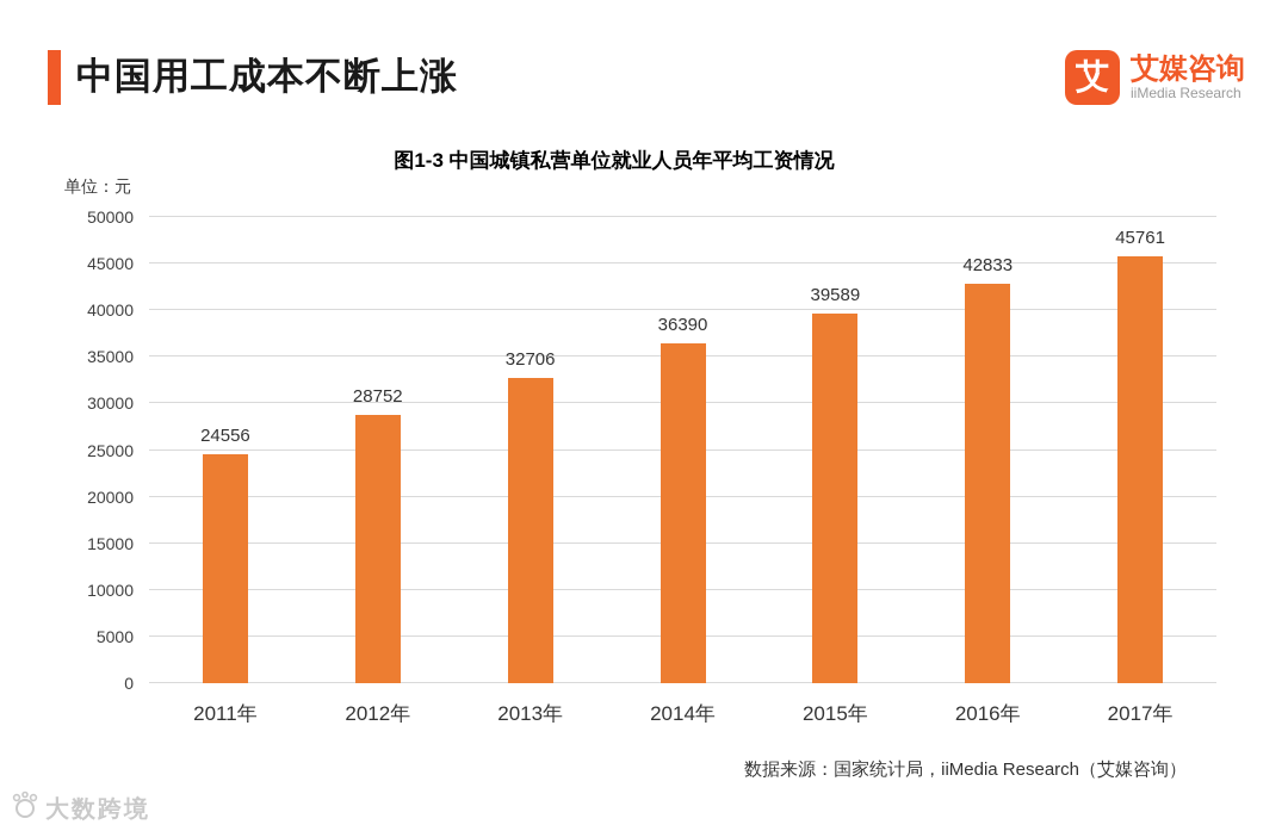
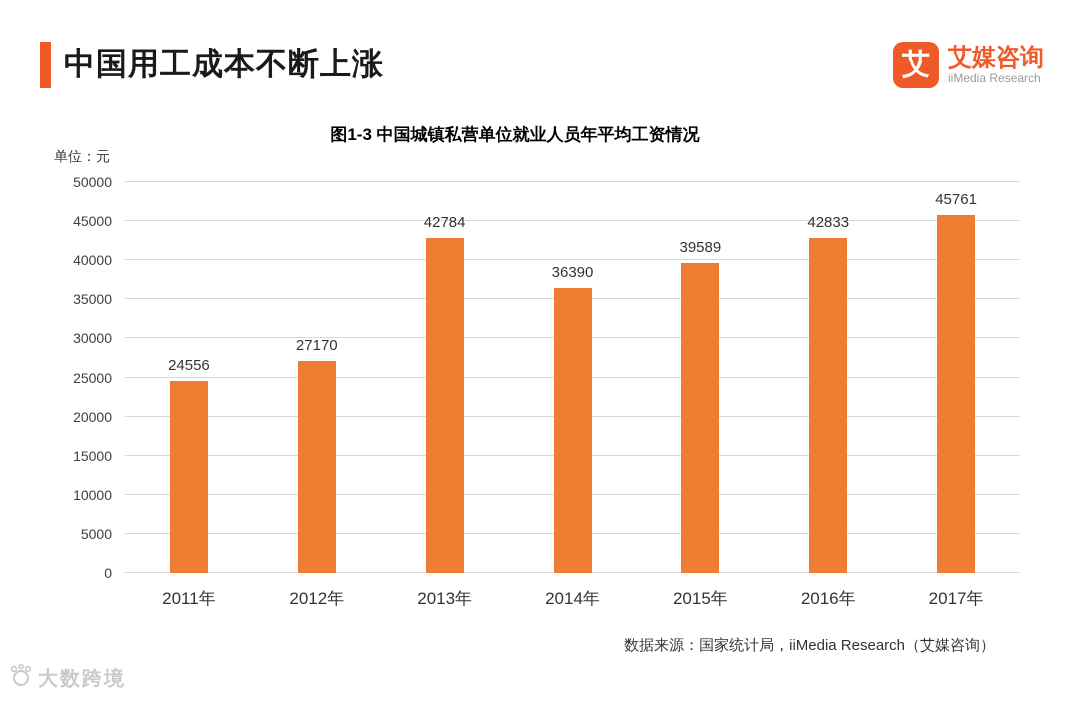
2012年: 28752 -> 27170
2013年: 32706 -> 42784
